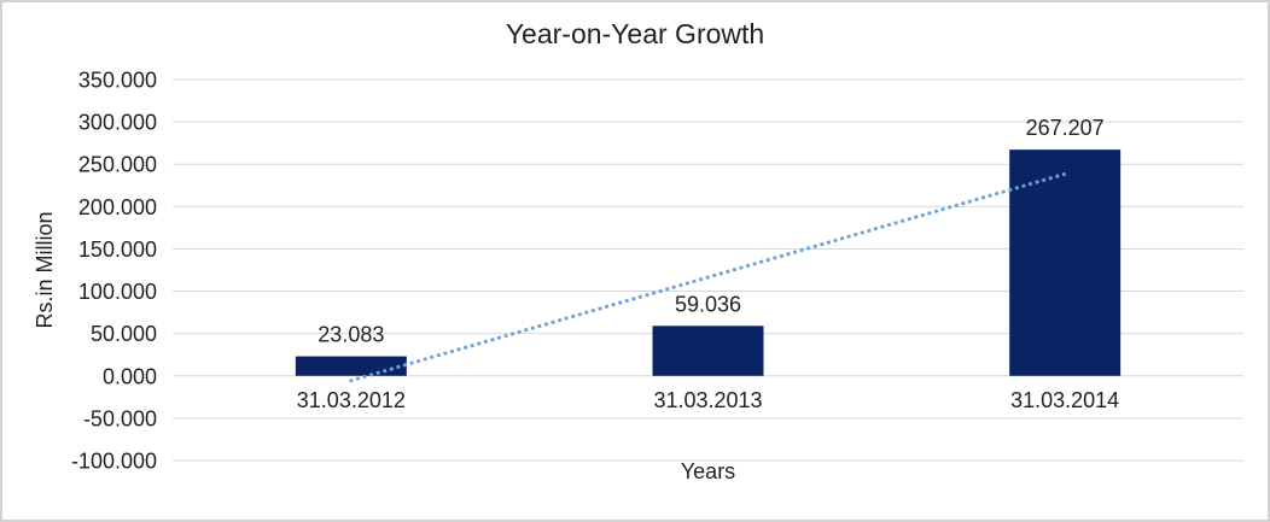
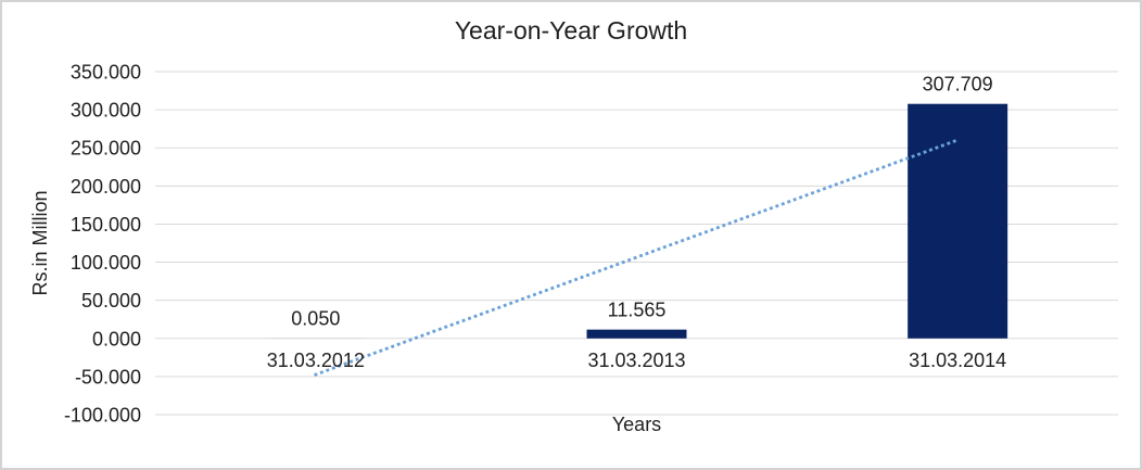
31.03.2012: 23.083 -> 0.050
31.03.2013: 59.036 -> 11.565
31.03.2014: 267.207 -> 307.709
